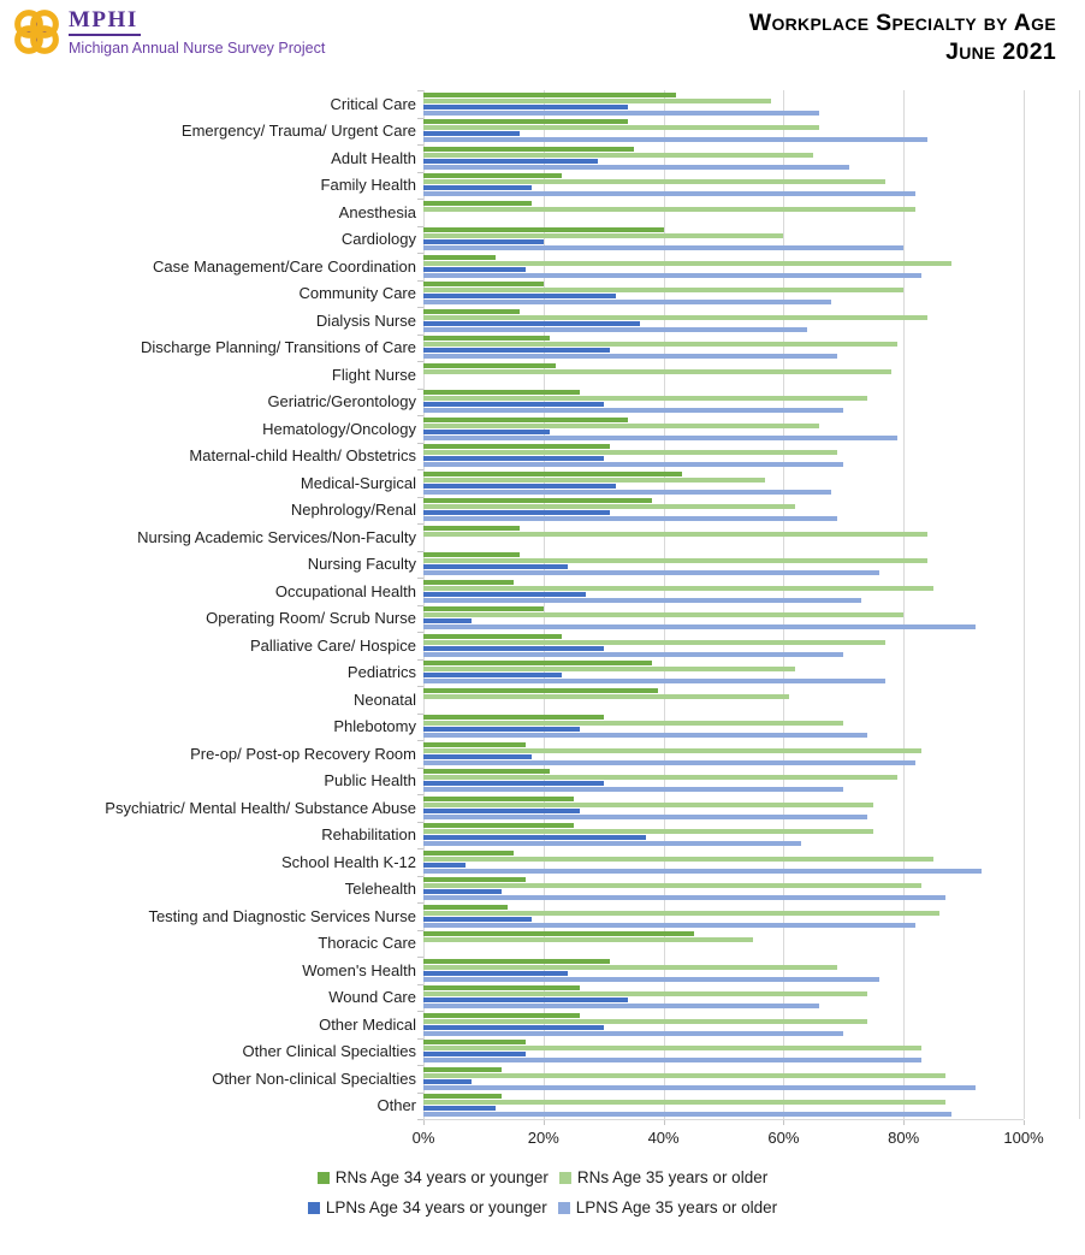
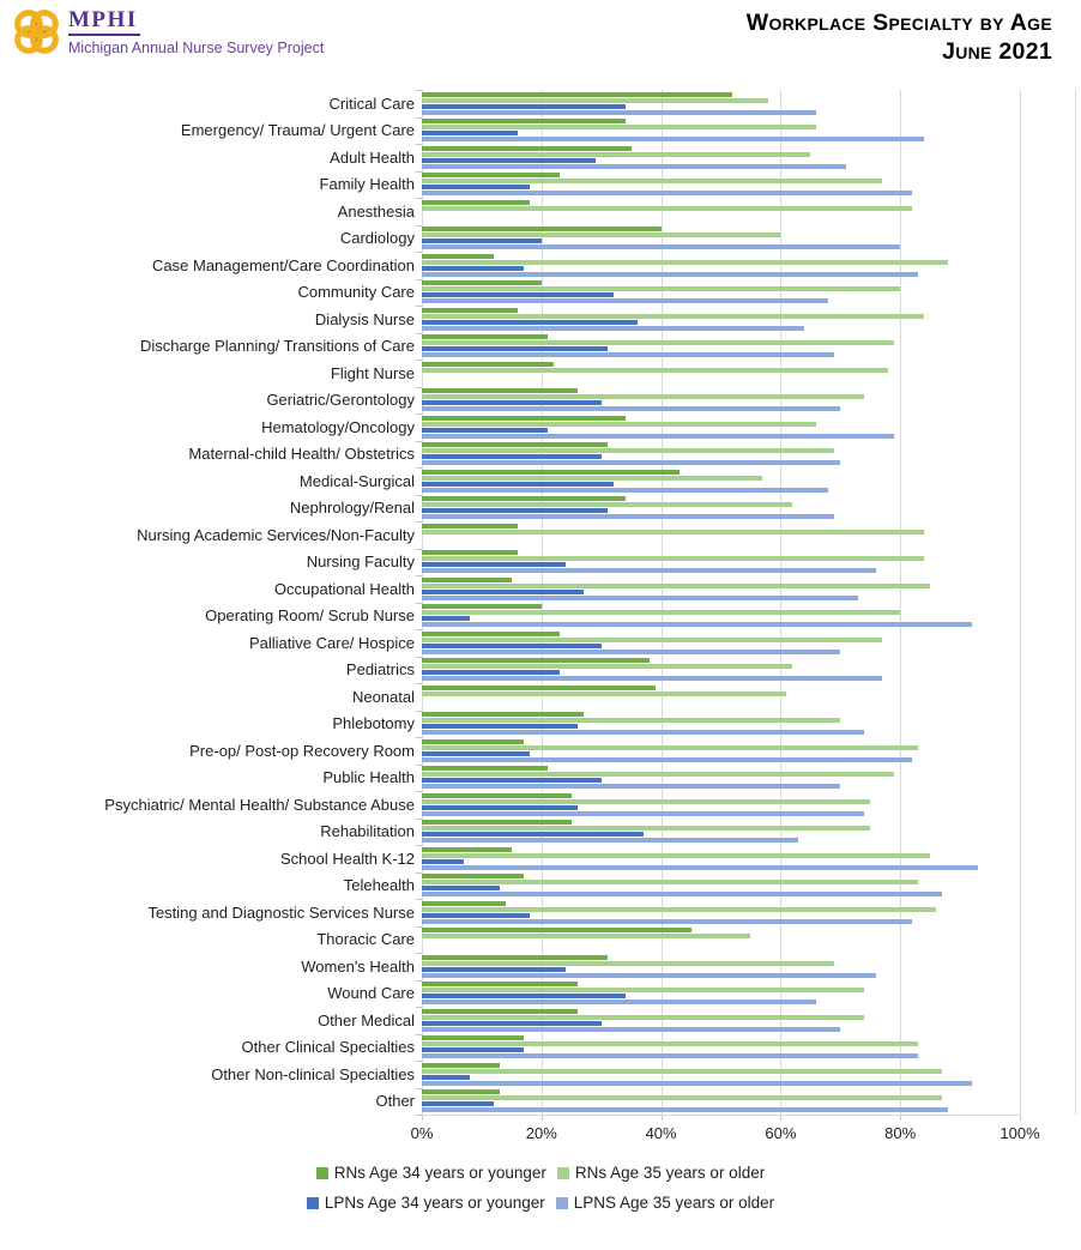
RNs Age 34 years or younger/Critical Care: 42% -> 52%
RNs Age 34 years or younger/Nephrology/Renal: 38% -> 34%
RNs Age 34 years or younger/Phlebotomy: 30% -> 27%
